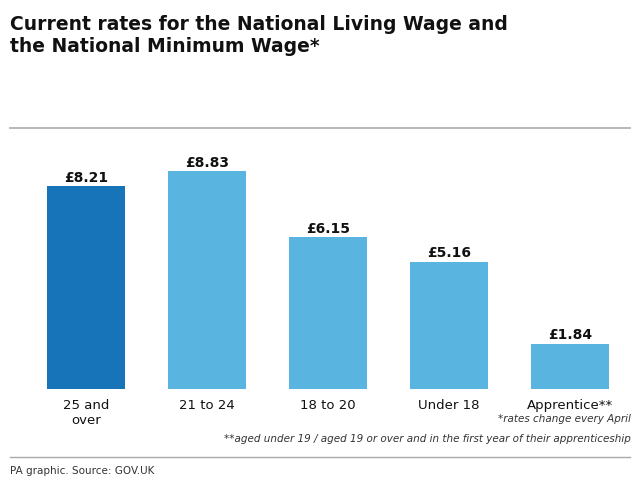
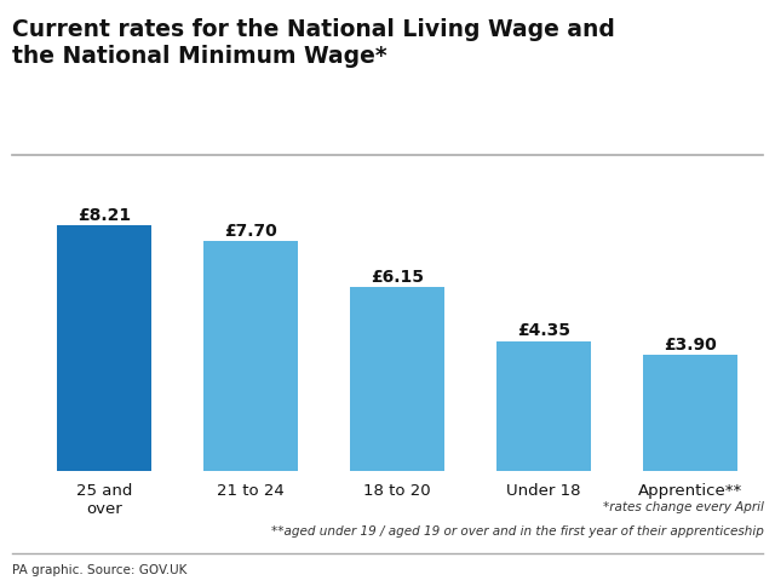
21 to 24: £8.83 -> £7.70
Under 18: £5.16 -> £4.35
Apprentice**: £1.84 -> £3.90
